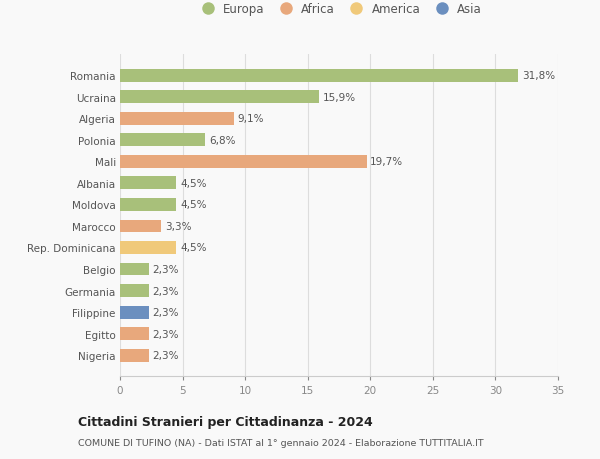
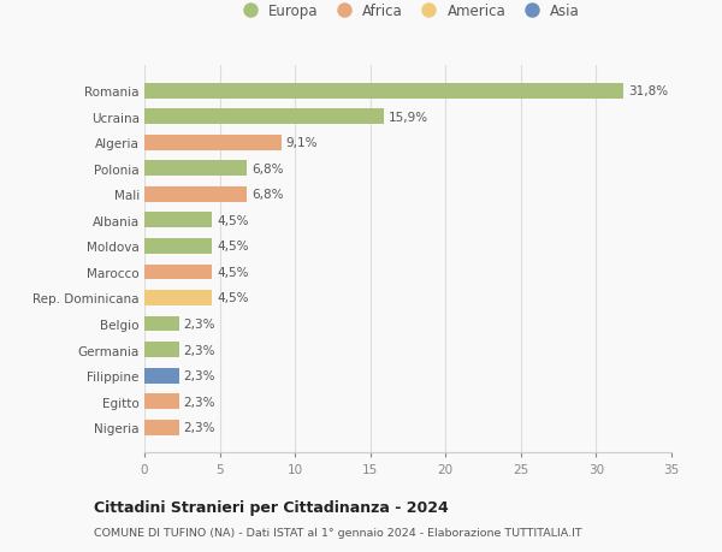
Mali: 19,7% -> 6,8%
Marocco: 3,3% -> 4,5%
